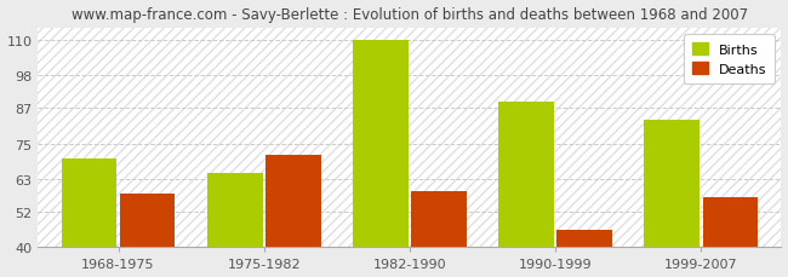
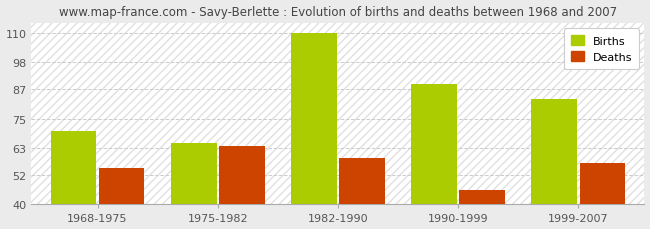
Deaths/1968-1975: 58 -> 55
Deaths/1975-1982: 71 -> 64
